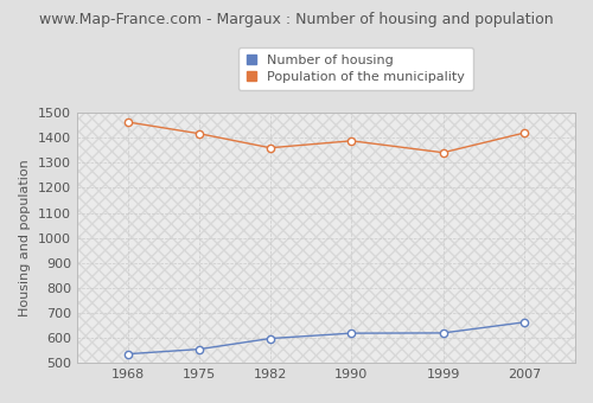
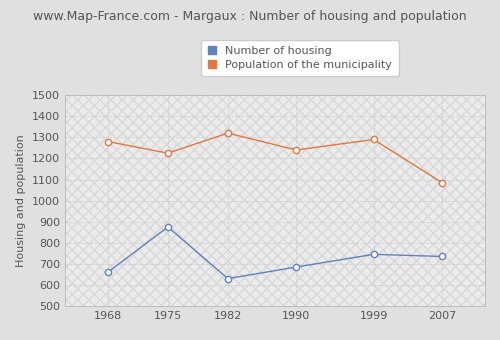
Number of housing/1968: 535 -> 660
Population of the municipality/1968: 1463 -> 1280
Number of housing/1975: 554 -> 875
Population of the municipality/1975: 1417 -> 1225
Number of housing/1982: 597 -> 630
Population of the municipality/1982: 1360 -> 1320
Number of housing/1990: 618 -> 685
Population of the municipality/1990: 1388 -> 1240
Number of housing/1999: 619 -> 745
Population of the municipality/1999: 1341 -> 1290
Number of housing/2007: 662 -> 735
Population of the municipality/2007: 1420 -> 1085
